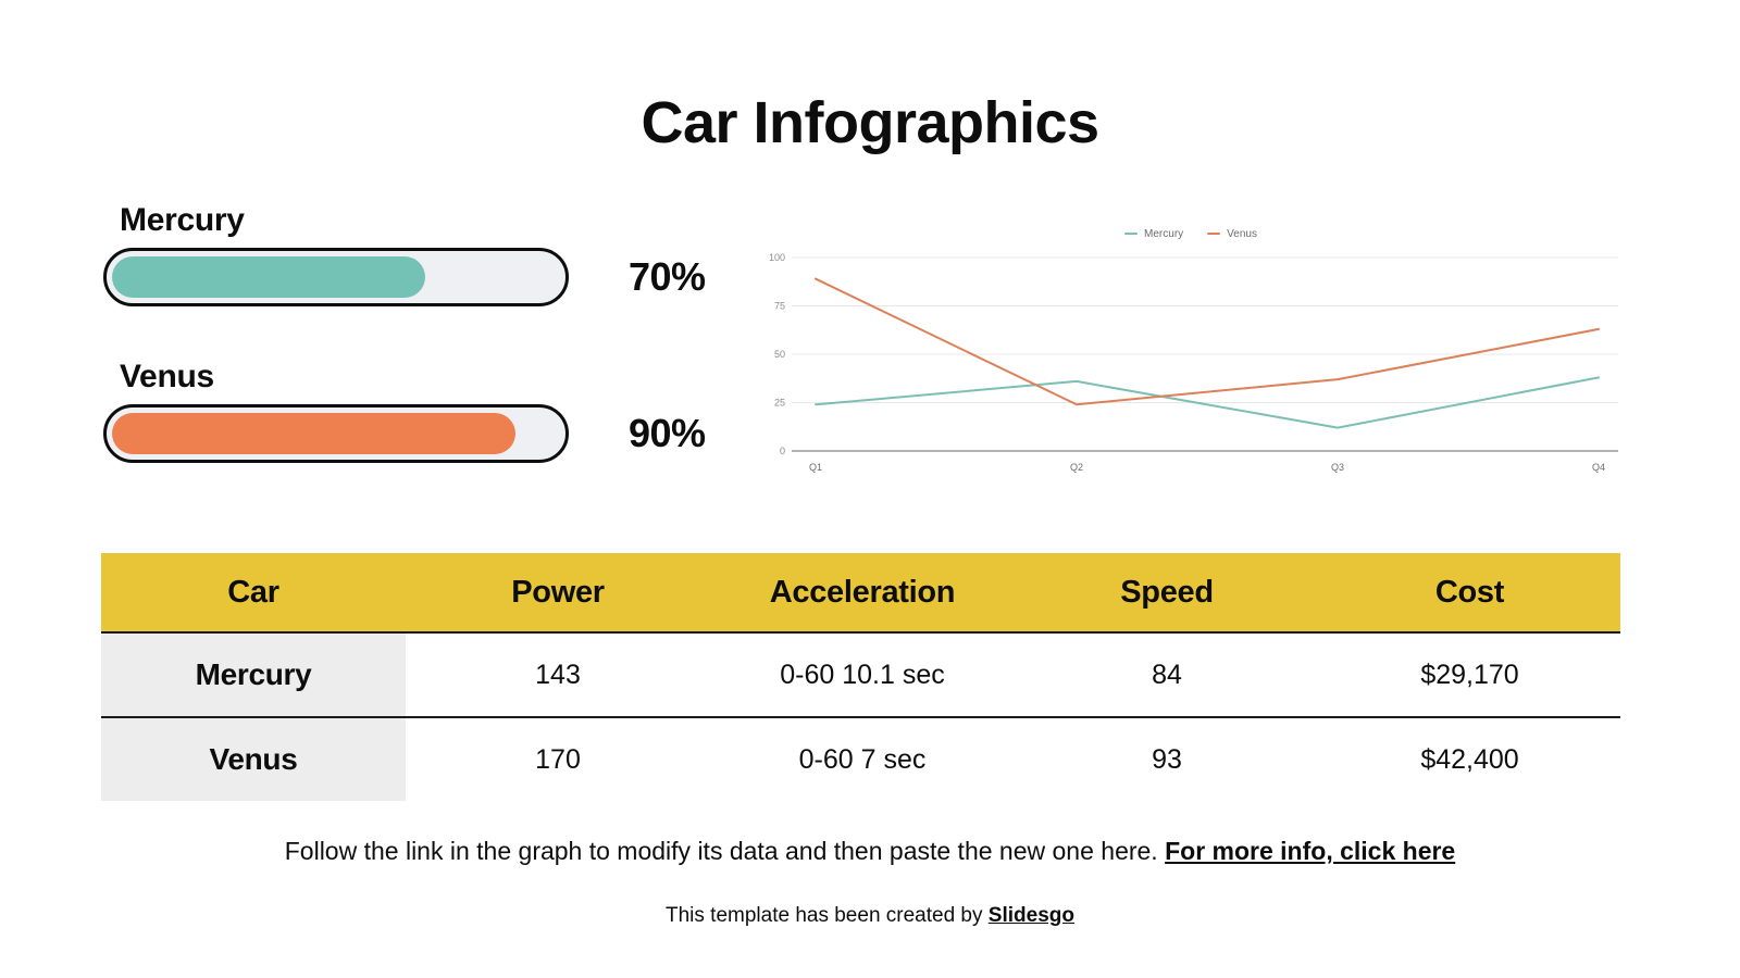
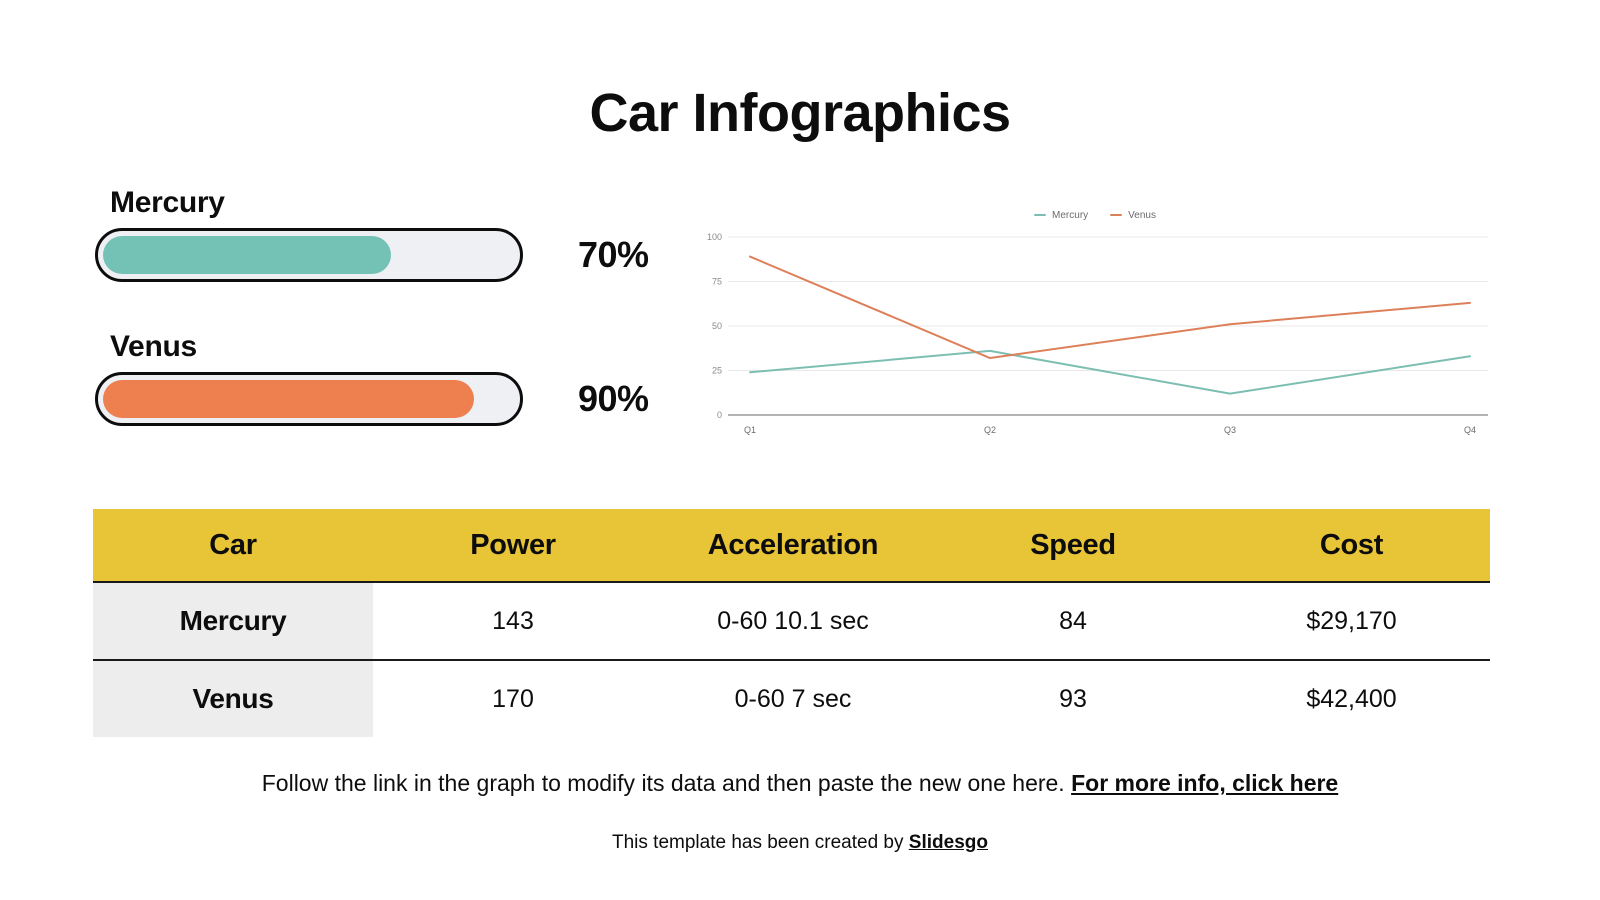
Venus/Q2: 24 -> 32
Venus/Q3: 37 -> 51
Mercury/Q4: 38 -> 33
